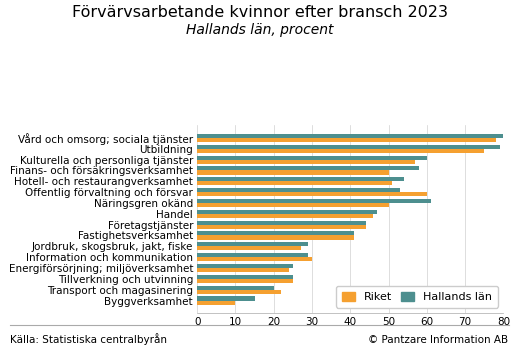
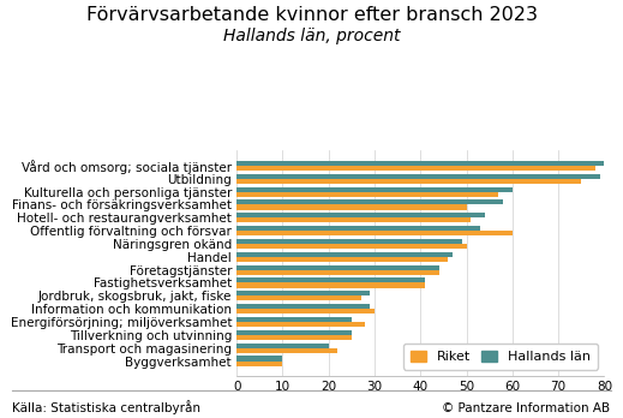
Hallands län/Näringsgren okänd: 61 -> 49
Riket/Energiförsörjning; miljöverksamhet: 24 -> 28
Hallands län/Byggverksamhet: 15 -> 10
